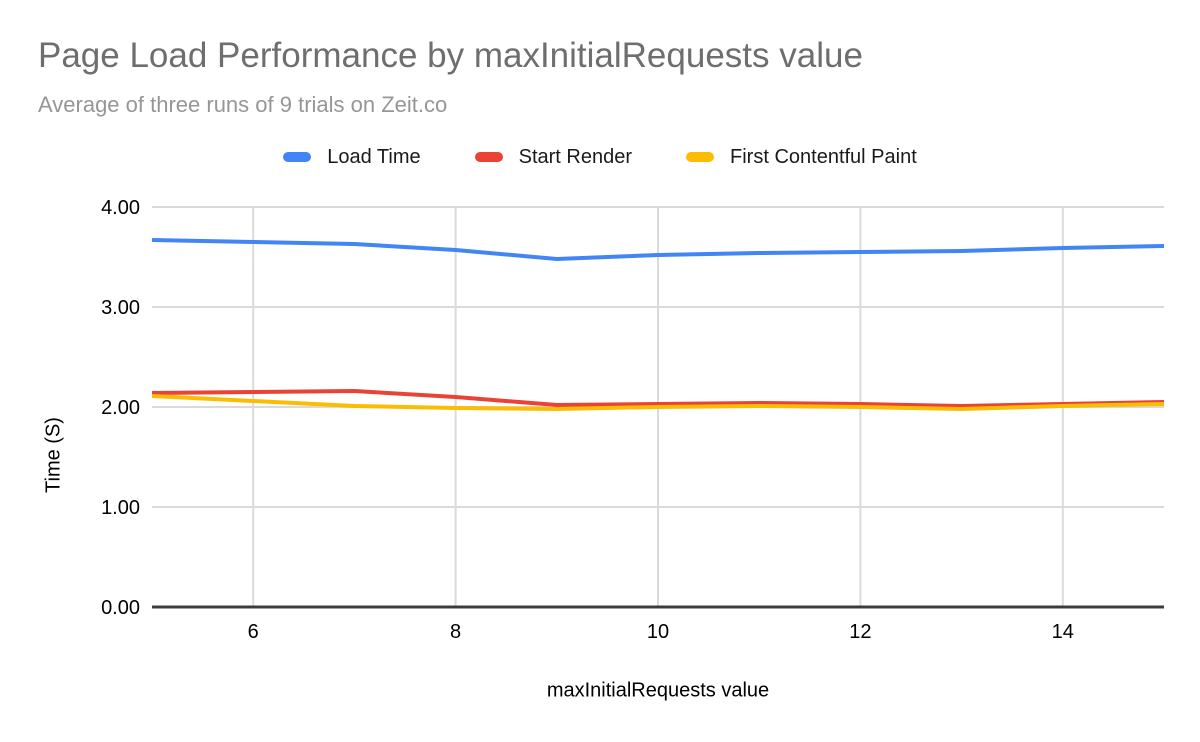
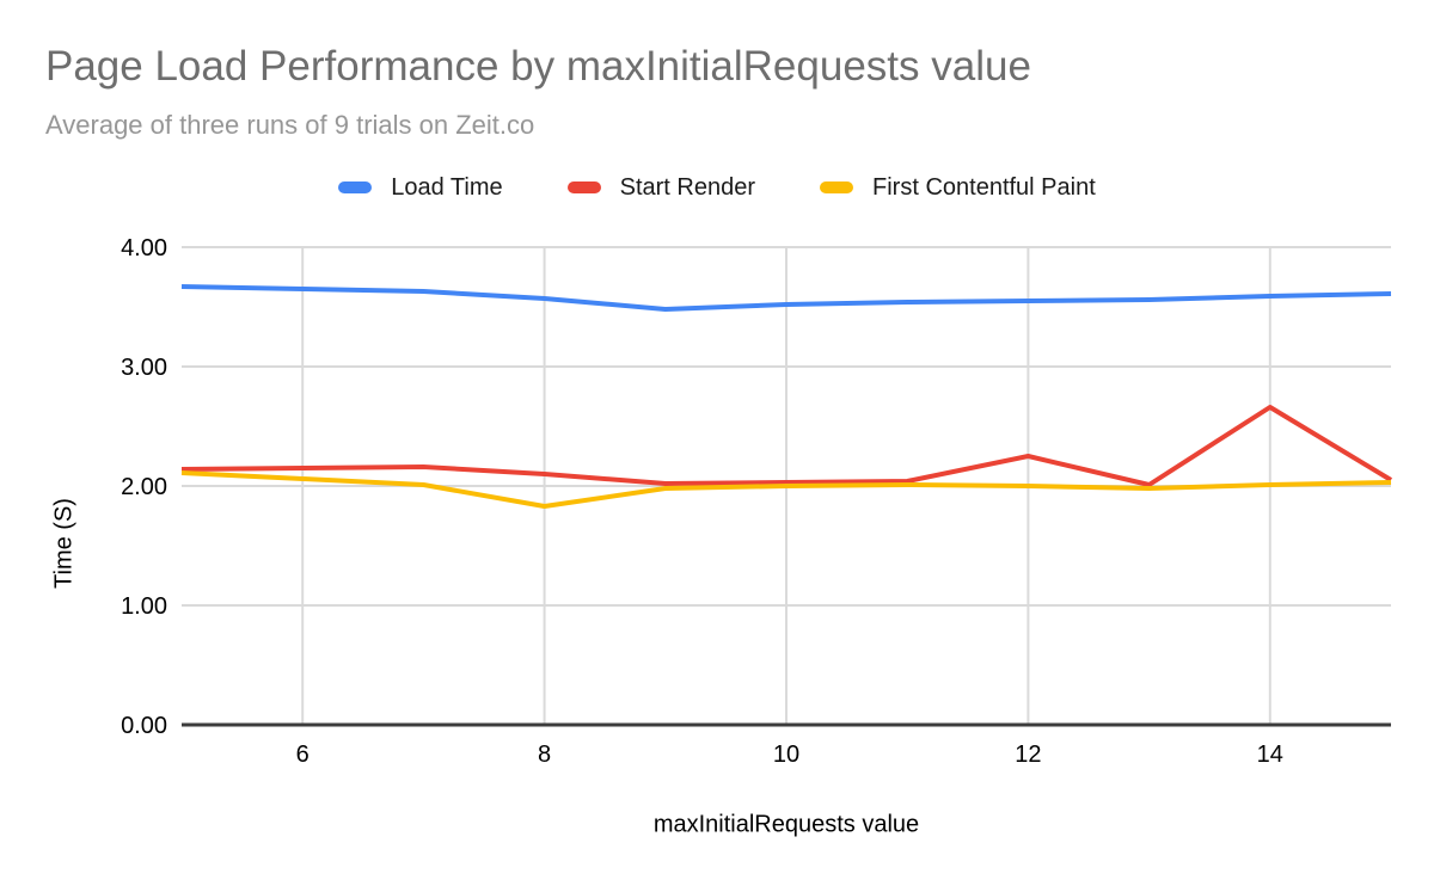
First Contentful Paint/8: 1.99 -> 1.83
Start Render/12: 2.03 -> 2.25
Start Render/14: 2.03 -> 2.66
